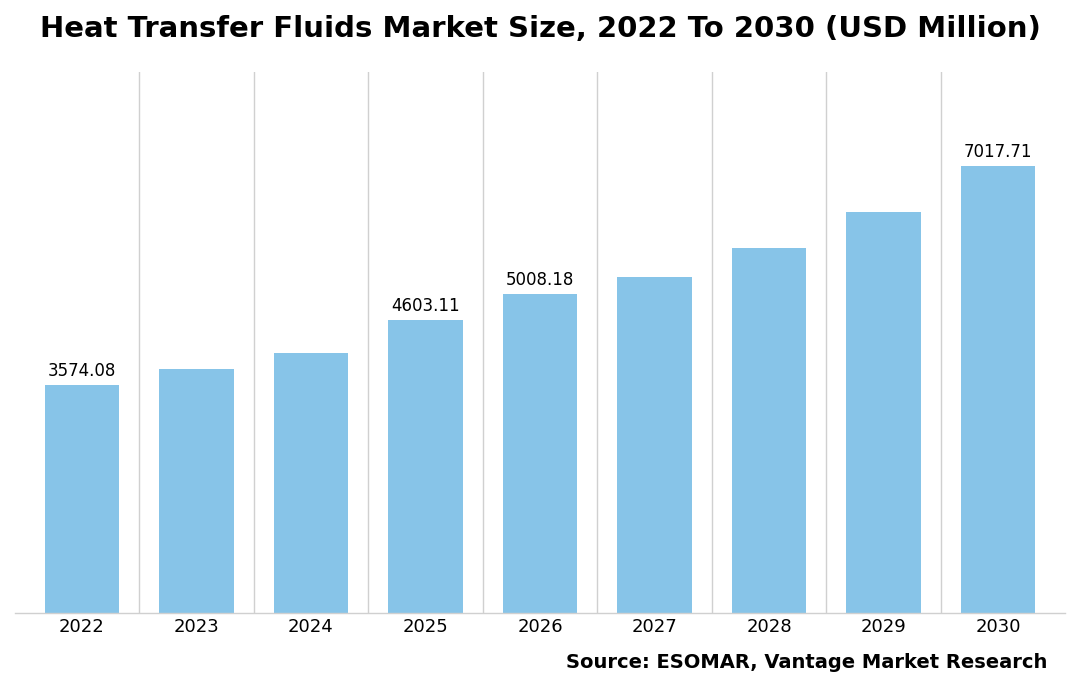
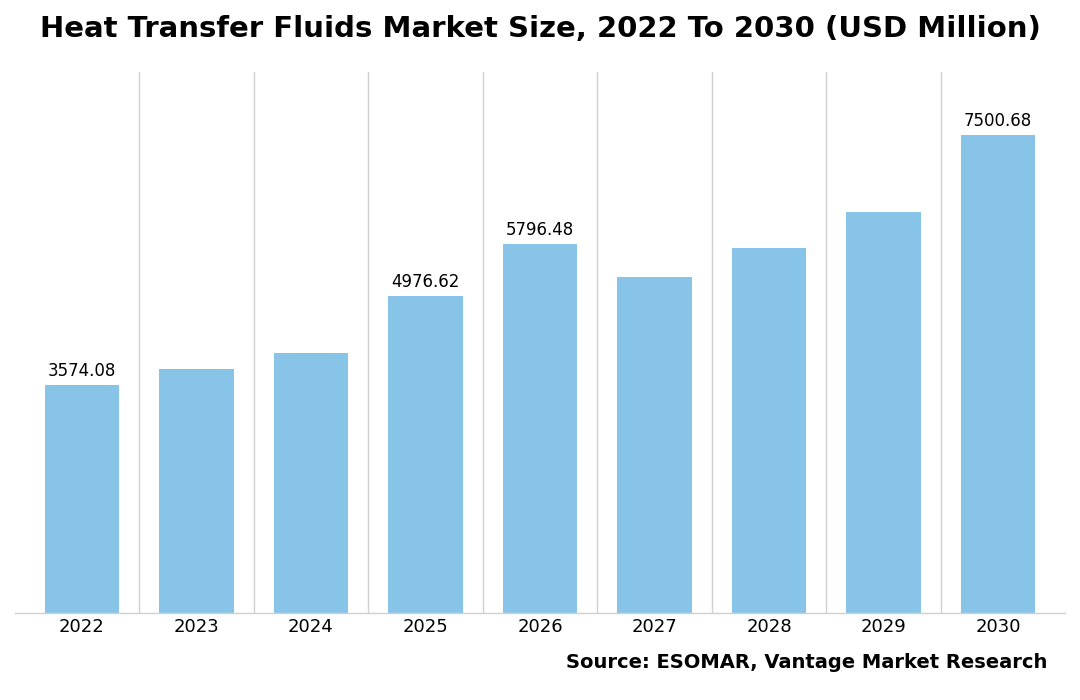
2025: 4603.11 -> 4976.62
2026: 5008.18 -> 5796.48
2030: 7017.71 -> 7500.68
